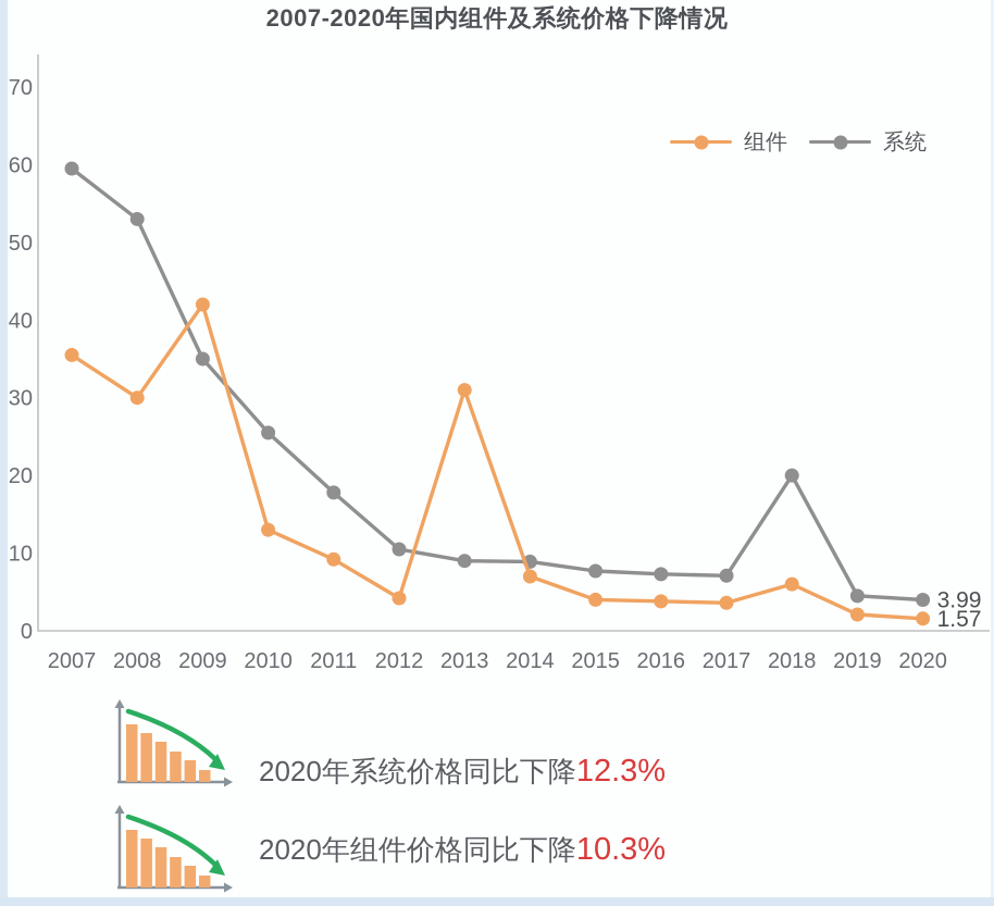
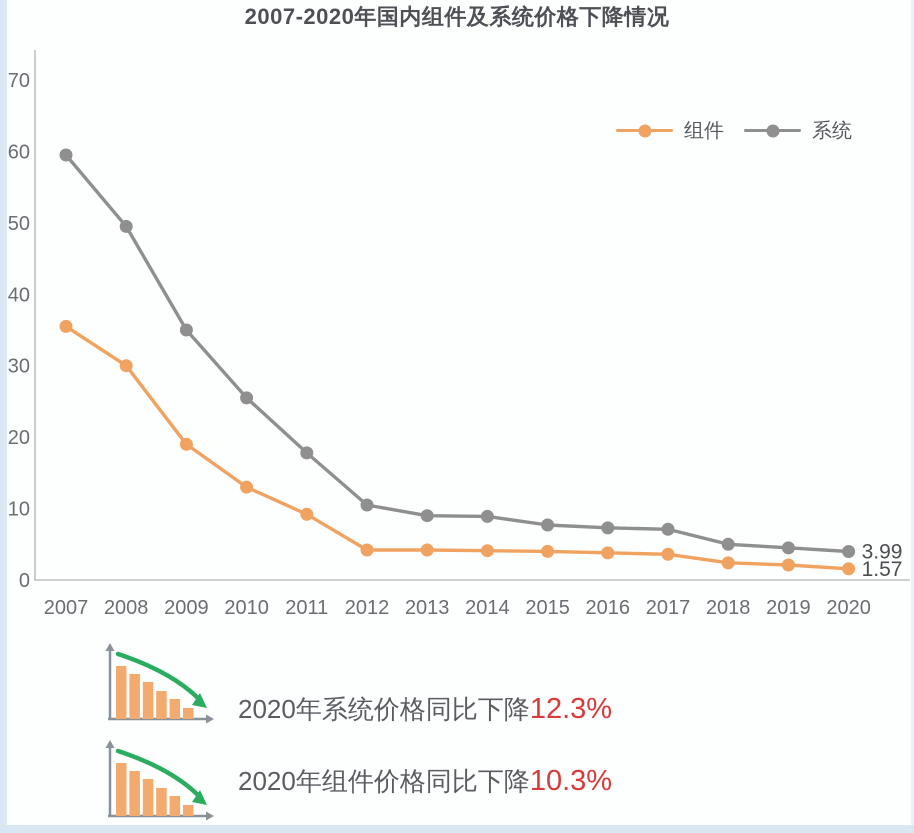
系统/2008: 53 -> 50
组件/2009: 42 -> 19
组件/2013: 31 -> 4
组件/2014: 7 -> 4
组件/2018: 6 -> 2
系统/2018: 20 -> 5
